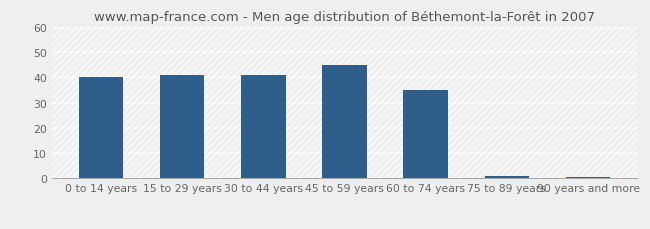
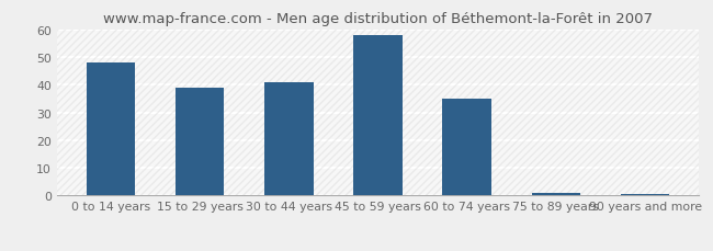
0 to 14 years: 40.0 -> 48.0
15 to 29 years: 41.0 -> 39.0
45 to 59 years: 45.0 -> 58.0
